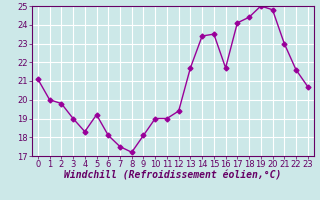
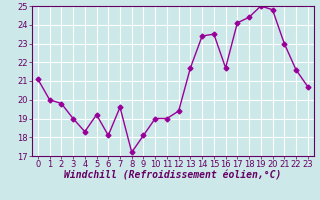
7: 17.5 -> 19.6
